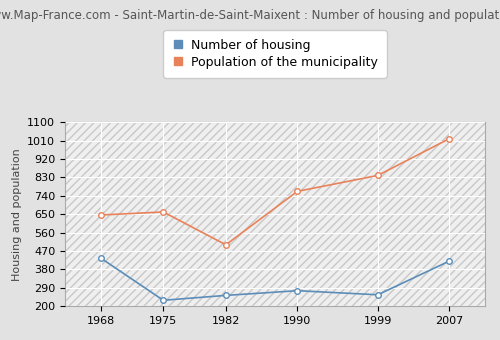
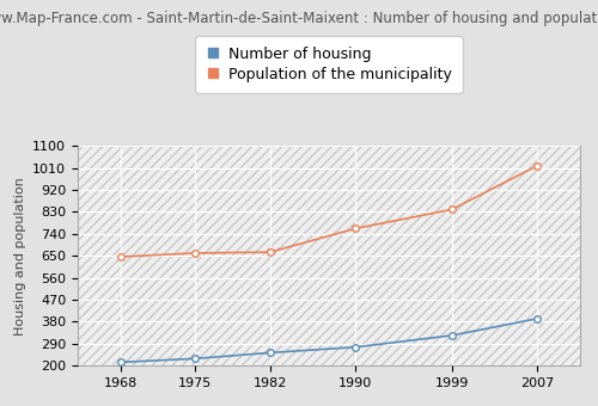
Number of housing/1968: 435 -> 213
Population of the municipality/1982: 500 -> 665
Number of housing/1999: 255 -> 323
Number of housing/2007: 420 -> 392
